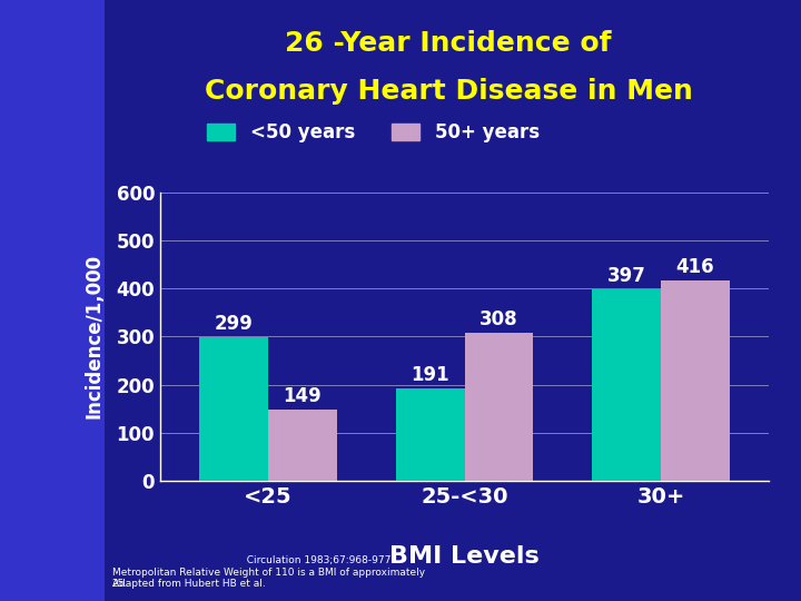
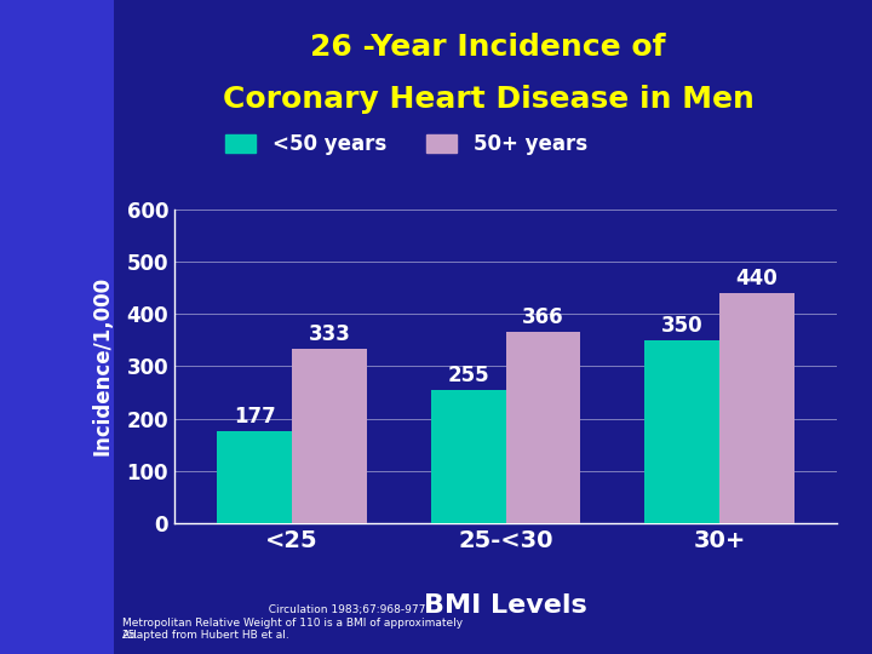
<50 years/<25: 299 -> 177
50+ years/<25: 149 -> 333
<50 years/25-<30: 191 -> 255
50+ years/25-<30: 308 -> 366
<50 years/30+: 397 -> 350
50+ years/30+: 416 -> 440
